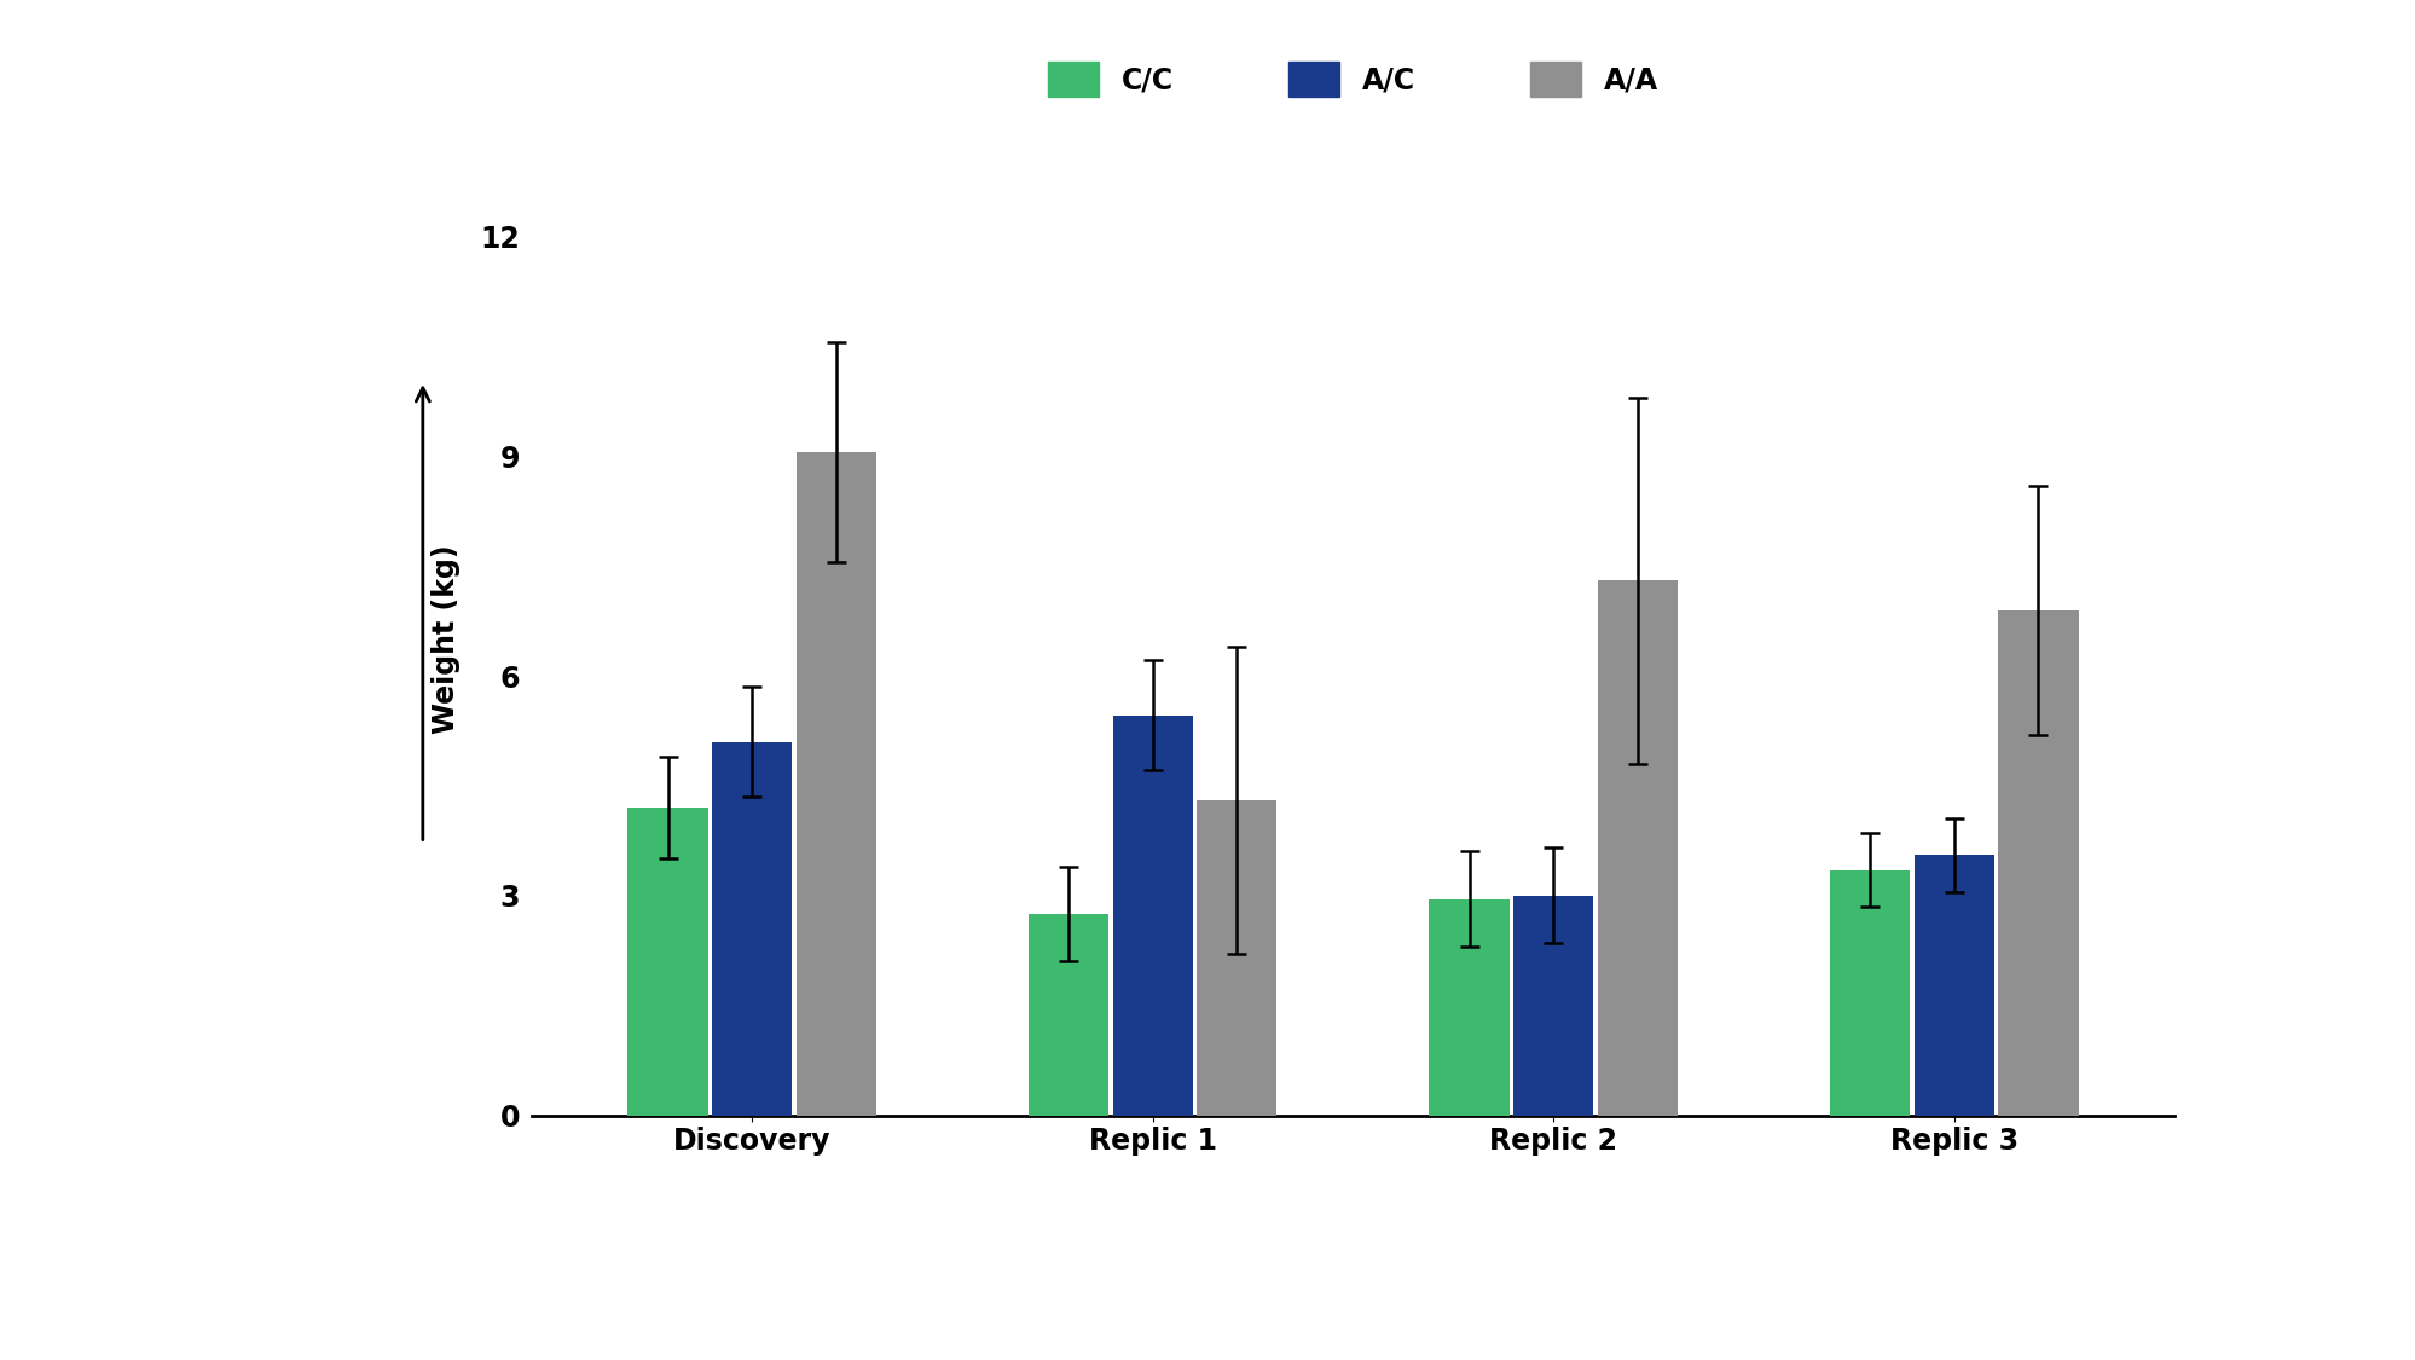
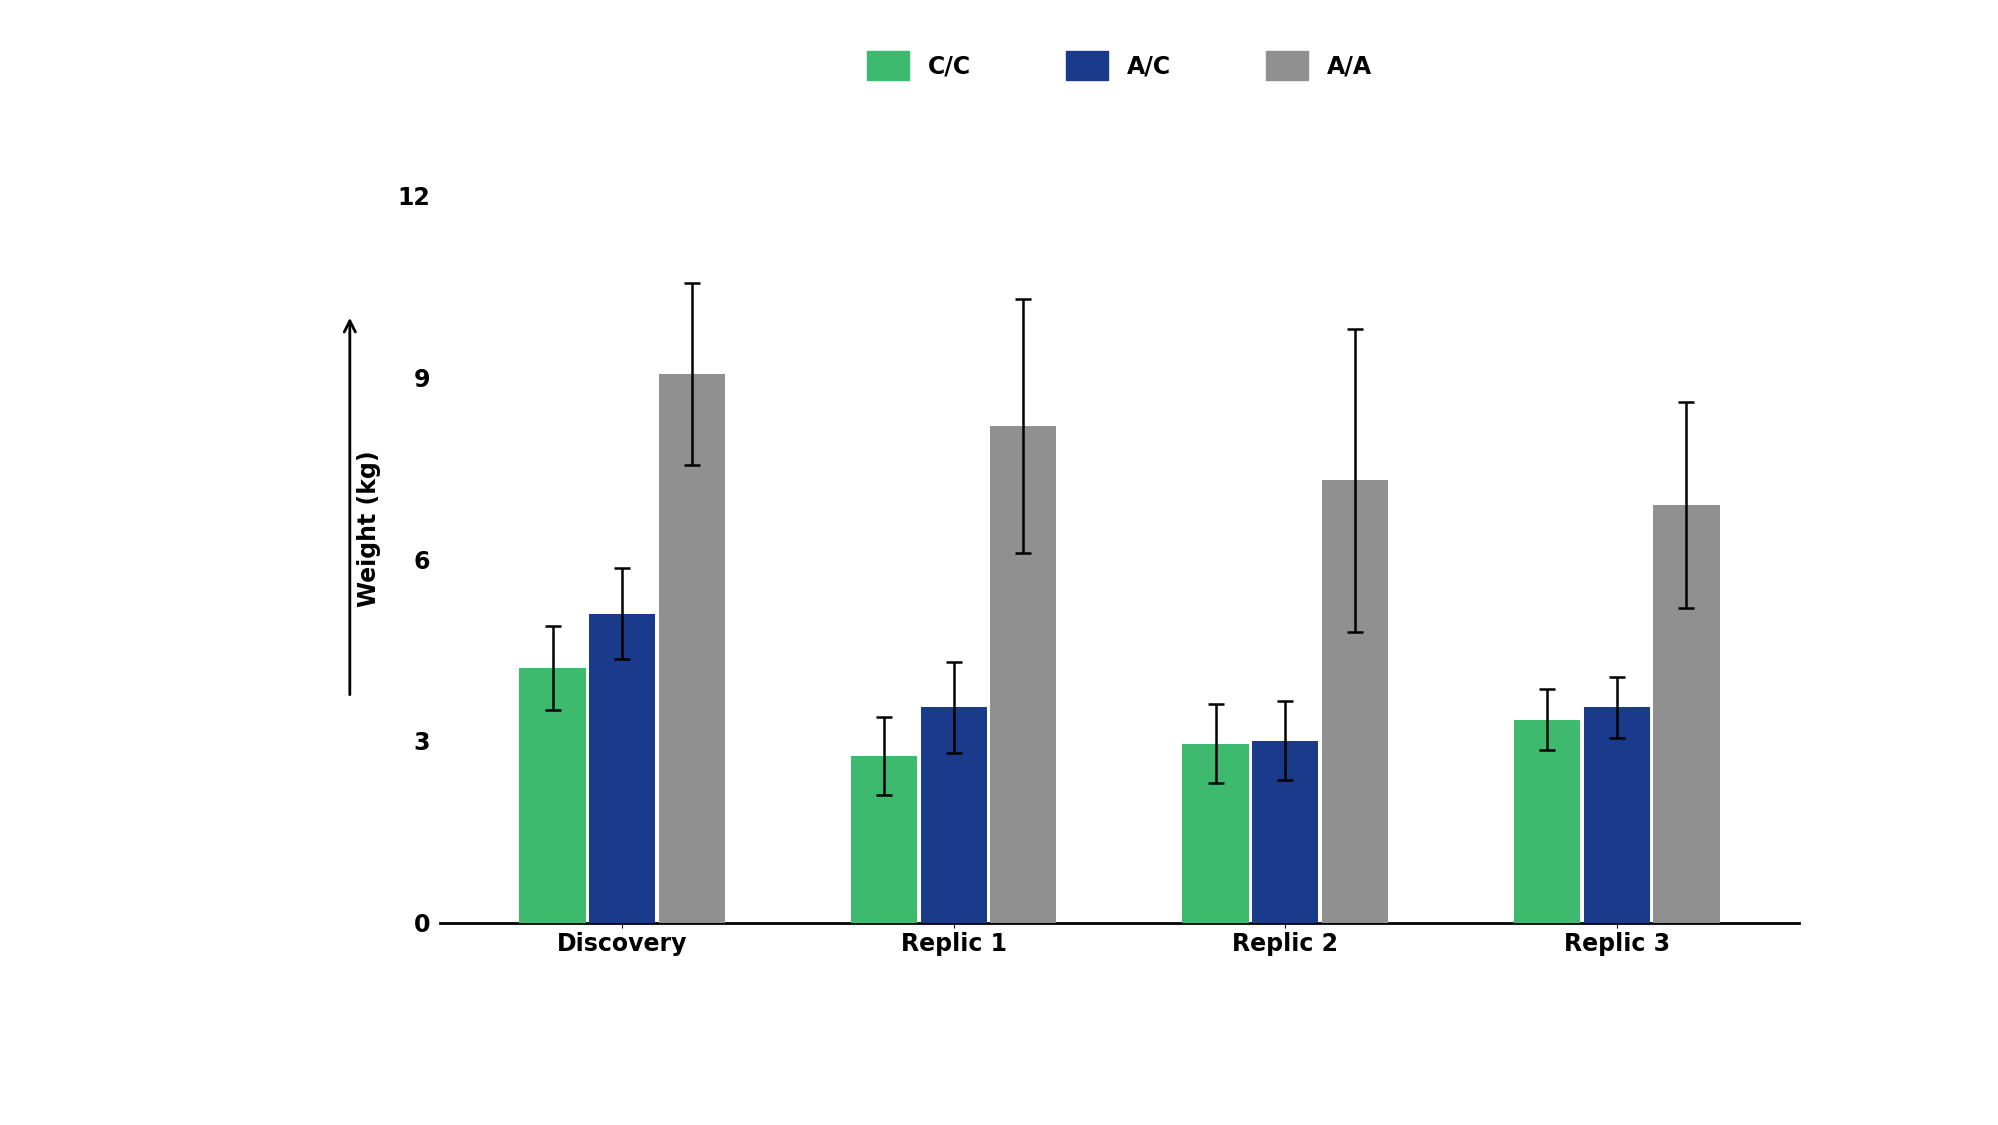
A/C/Replic 1: 5.46 -> 3.55
A/A/Replic 1: 4.30 -> 8.20
